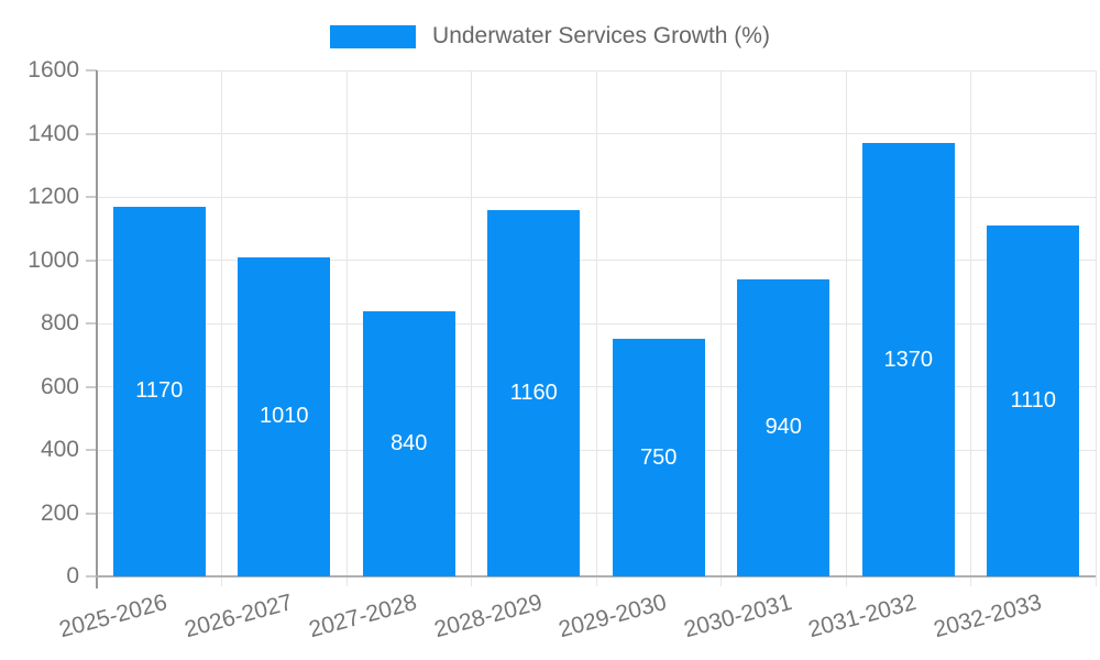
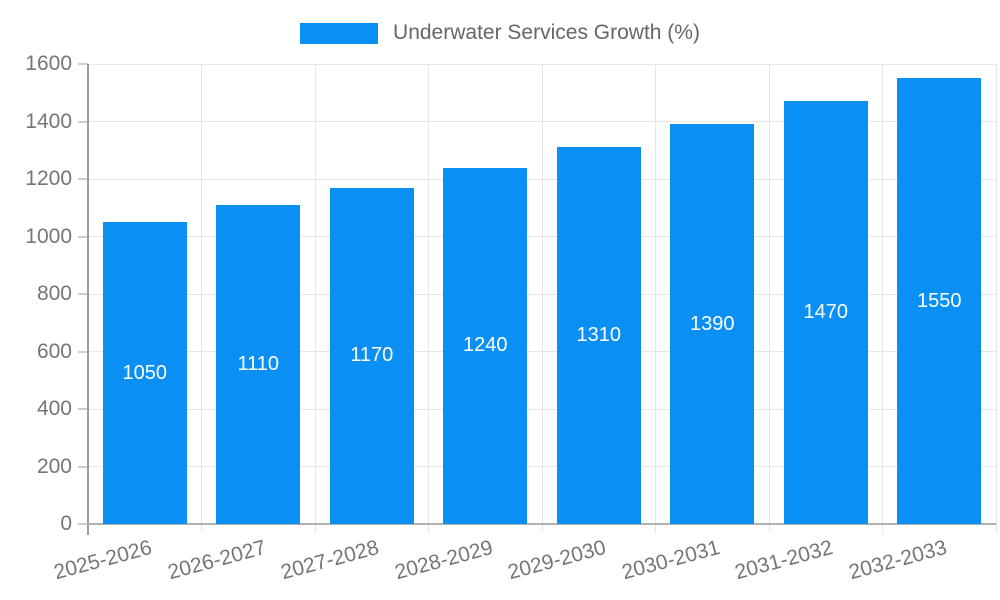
2025-2026: 1170 -> 1050
2026-2027: 1010 -> 1110
2027-2028: 840 -> 1170
2028-2029: 1160 -> 1240
2029-2030: 750 -> 1310
2030-2031: 940 -> 1390
2031-2032: 1370 -> 1470
2032-2033: 1110 -> 1550
